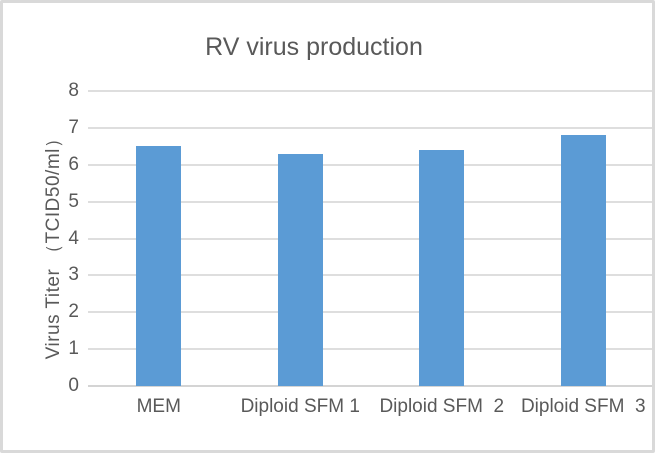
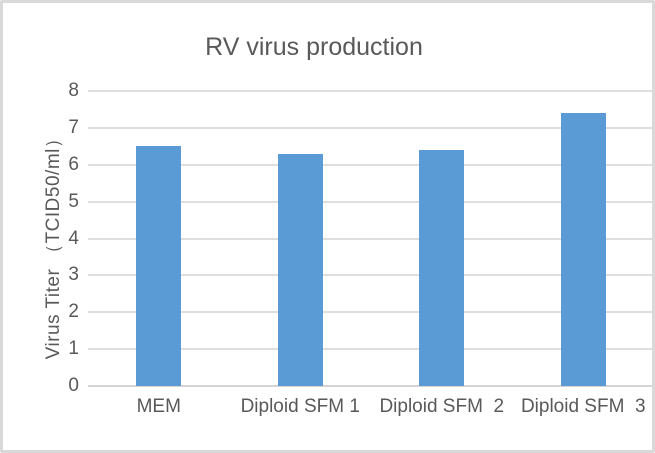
Diploid SFM 3: 6.8 -> 7.4
